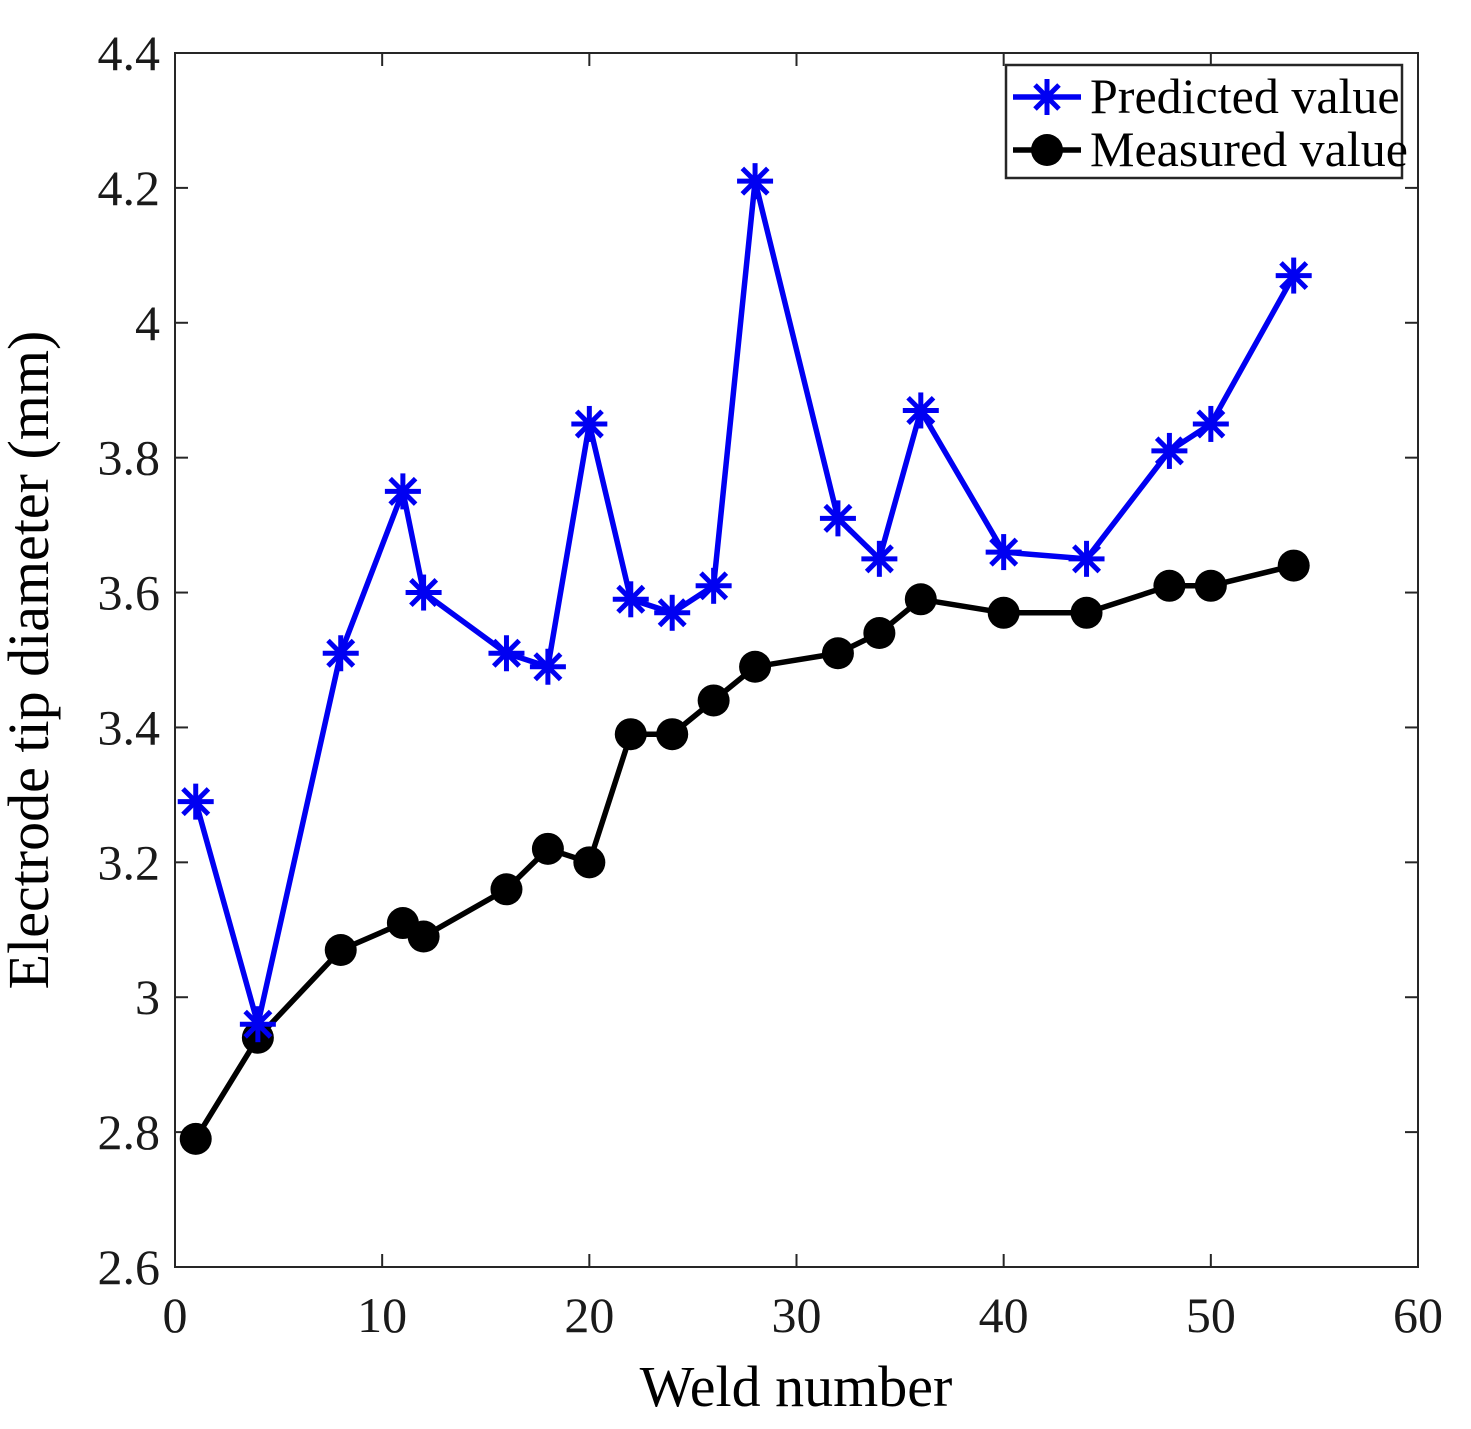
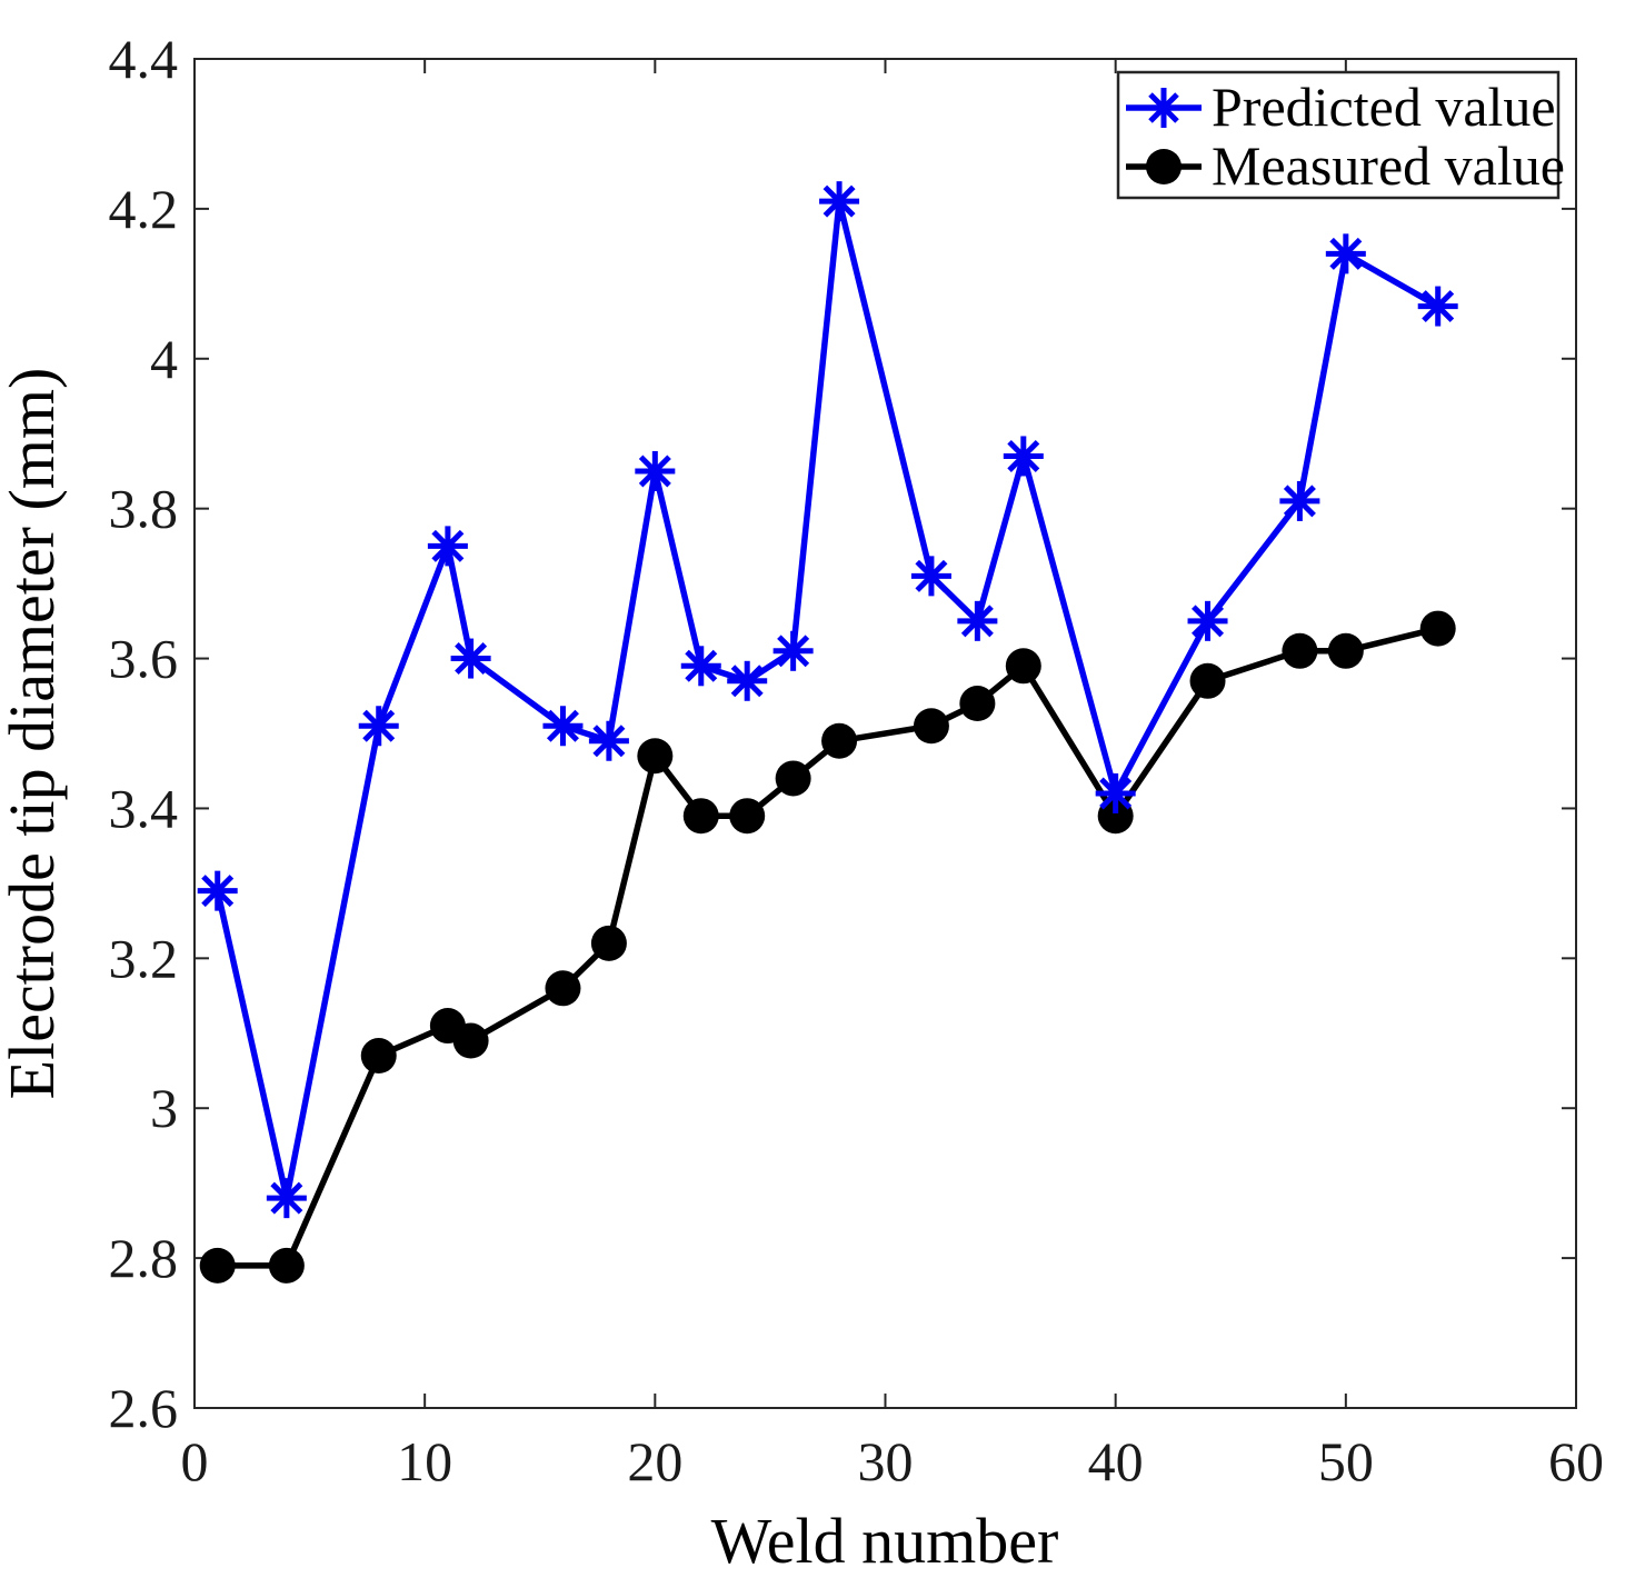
Predicted value/4: 2.96 -> 2.88
Measured value/4: 2.94 -> 2.79
Measured value/20: 3.20 -> 3.47
Predicted value/40: 3.66 -> 3.42
Measured value/40: 3.57 -> 3.39
Predicted value/50: 3.85 -> 4.14
